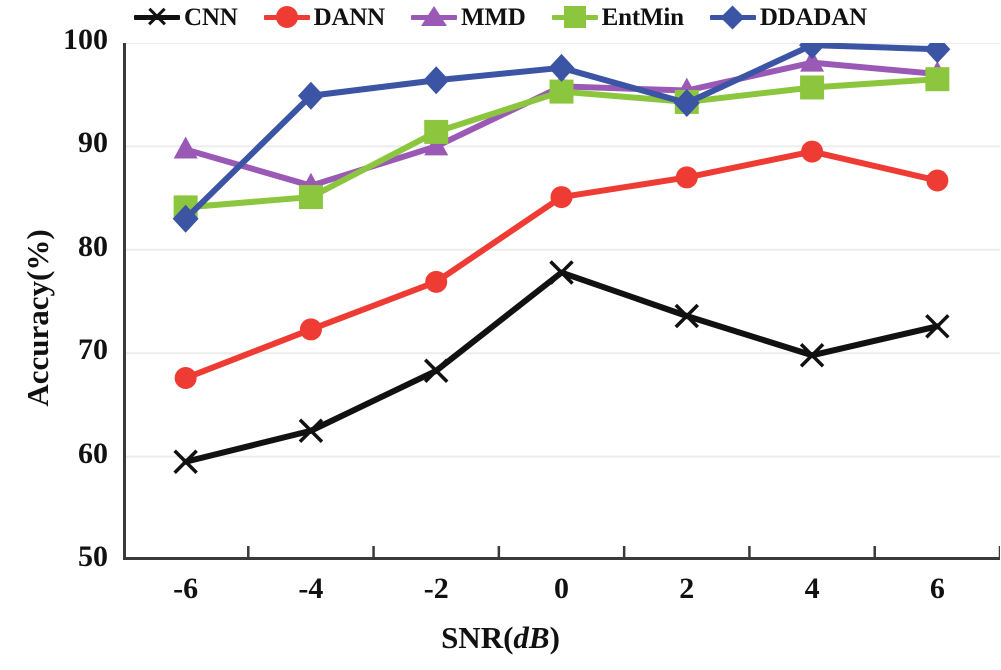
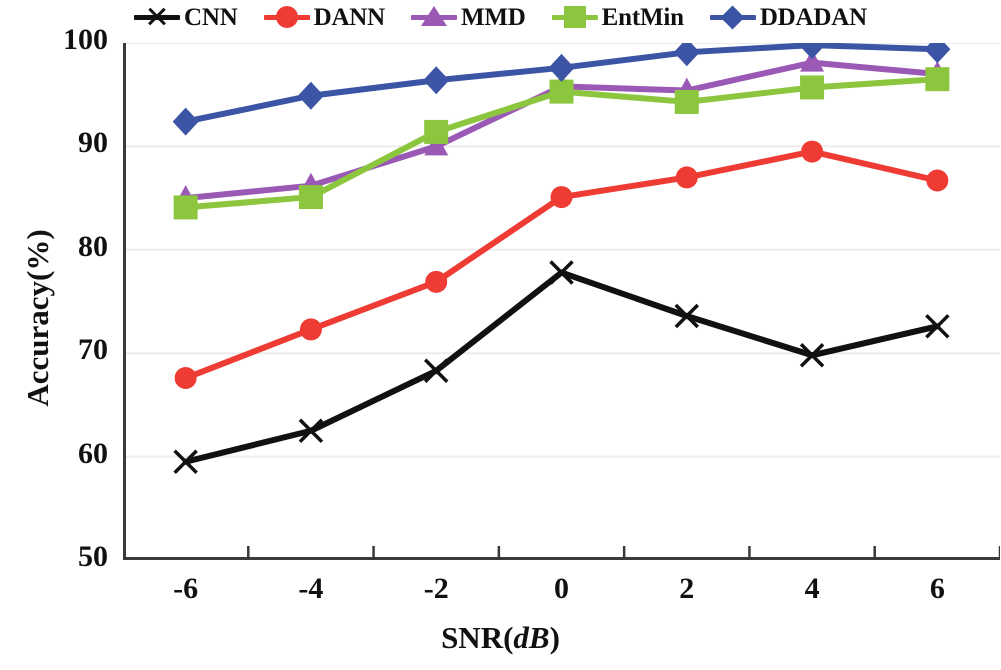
MMD/-6: 89.7 -> 85.0
DDADAN/-6: 83.0 -> 92.4
DDADAN/2: 94.2 -> 99.1
